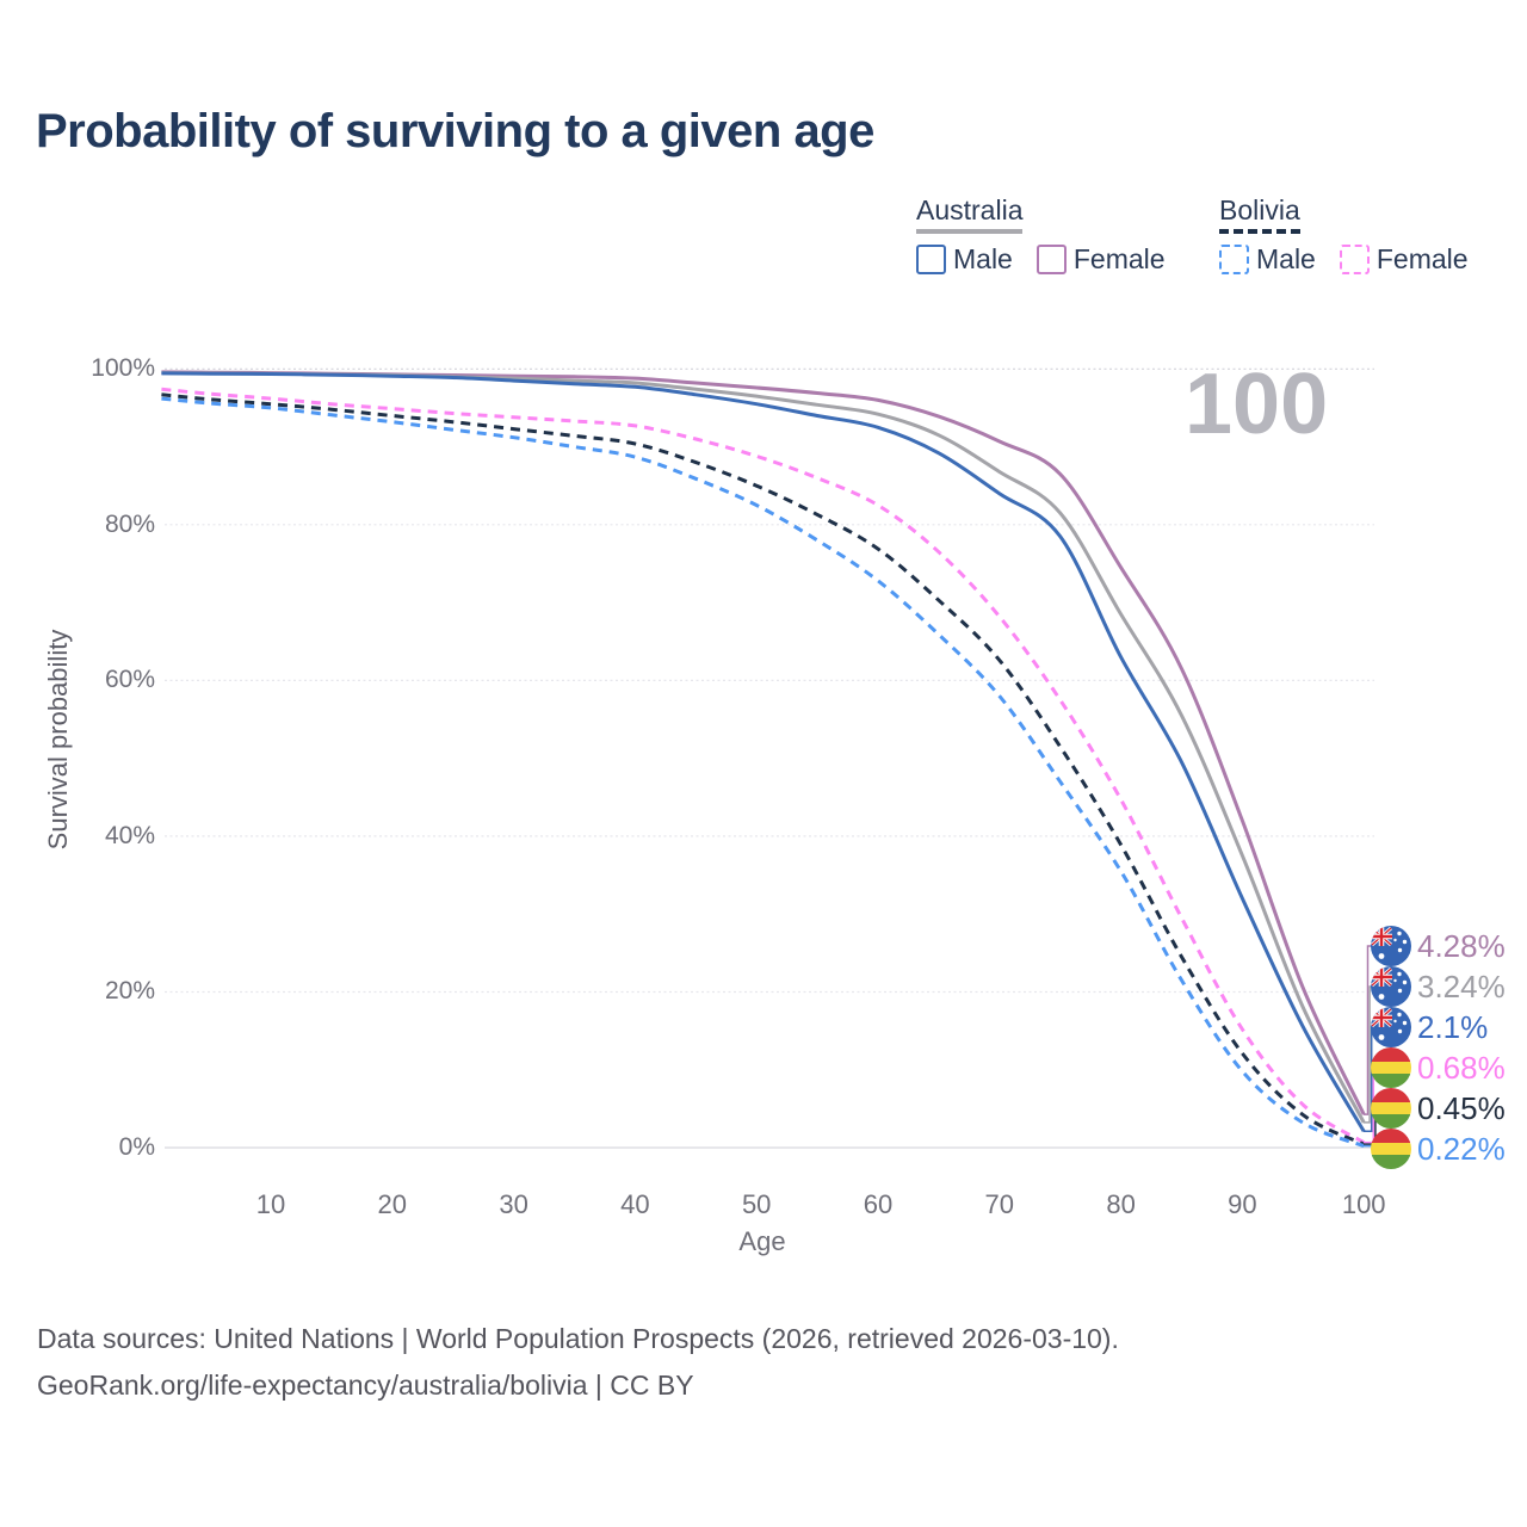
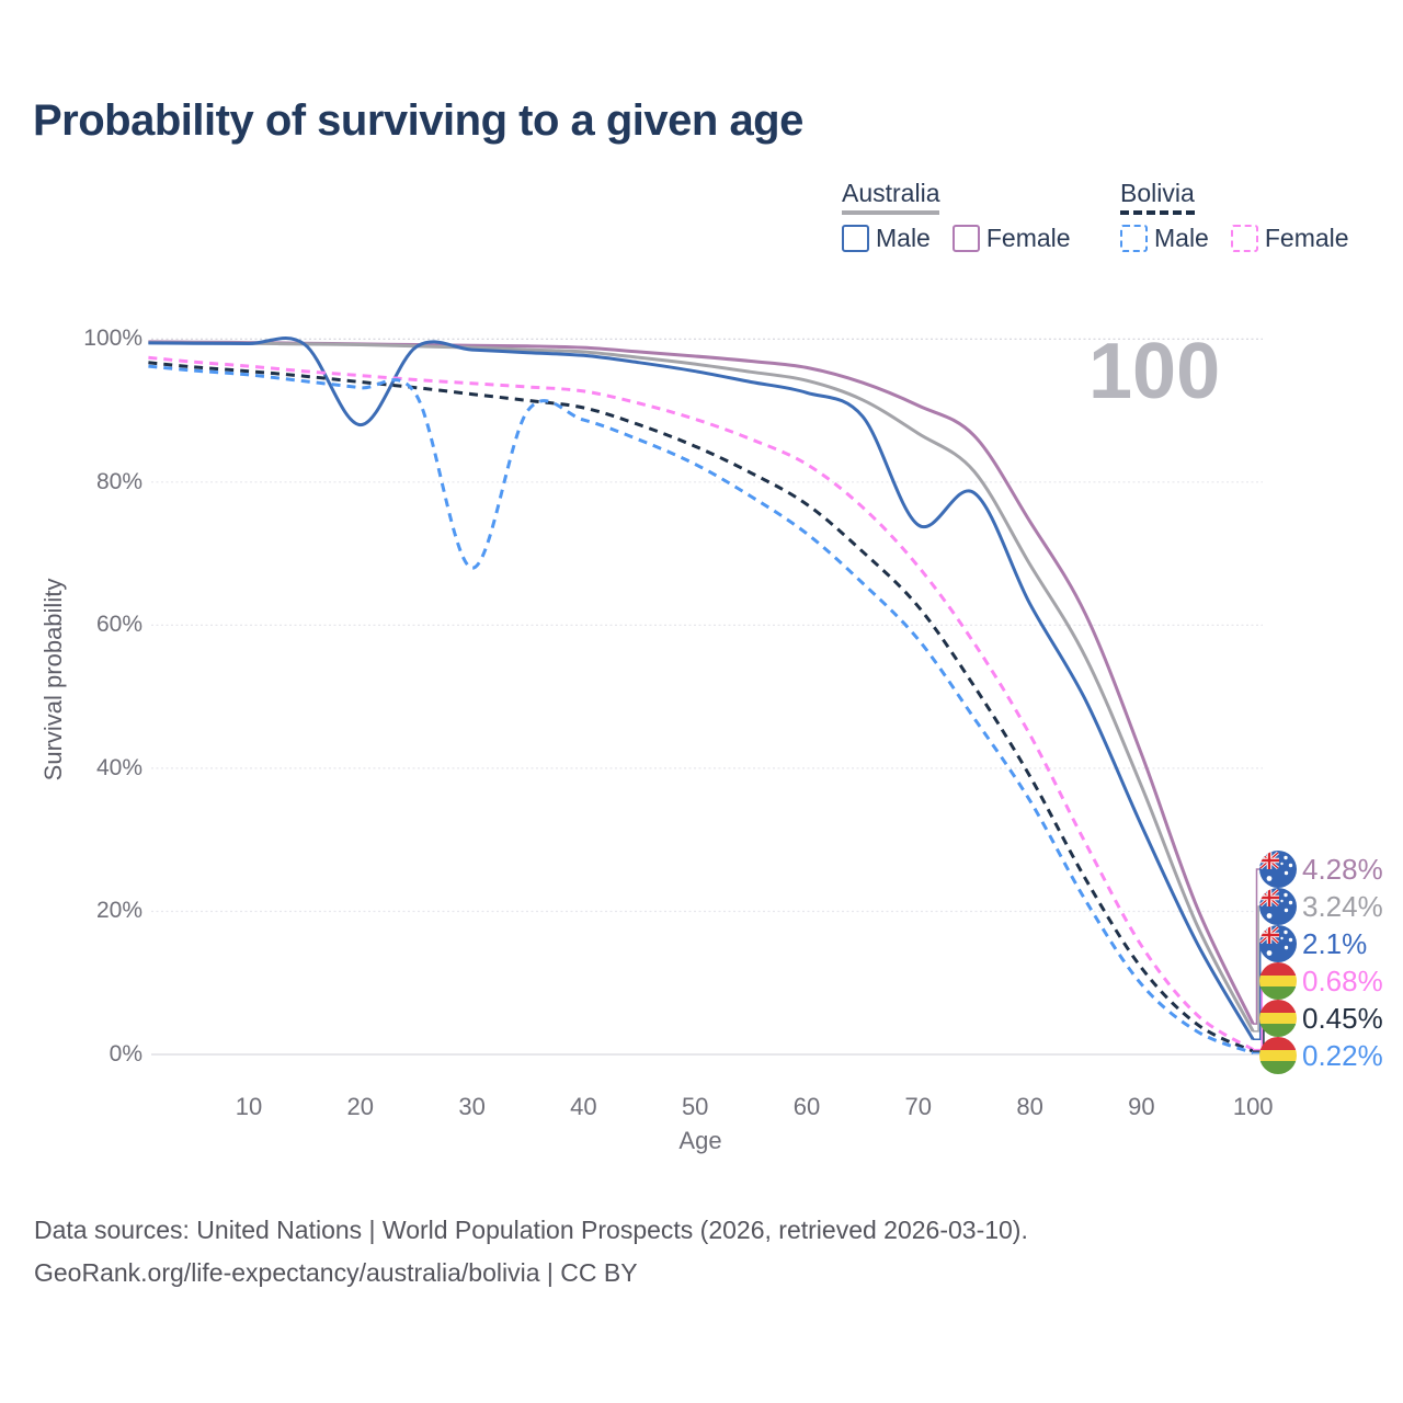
Australia Male/20: 99% -> 88%
Bolivia Male/30: 91% -> 68%
Australia Male/70: 84% -> 74%
